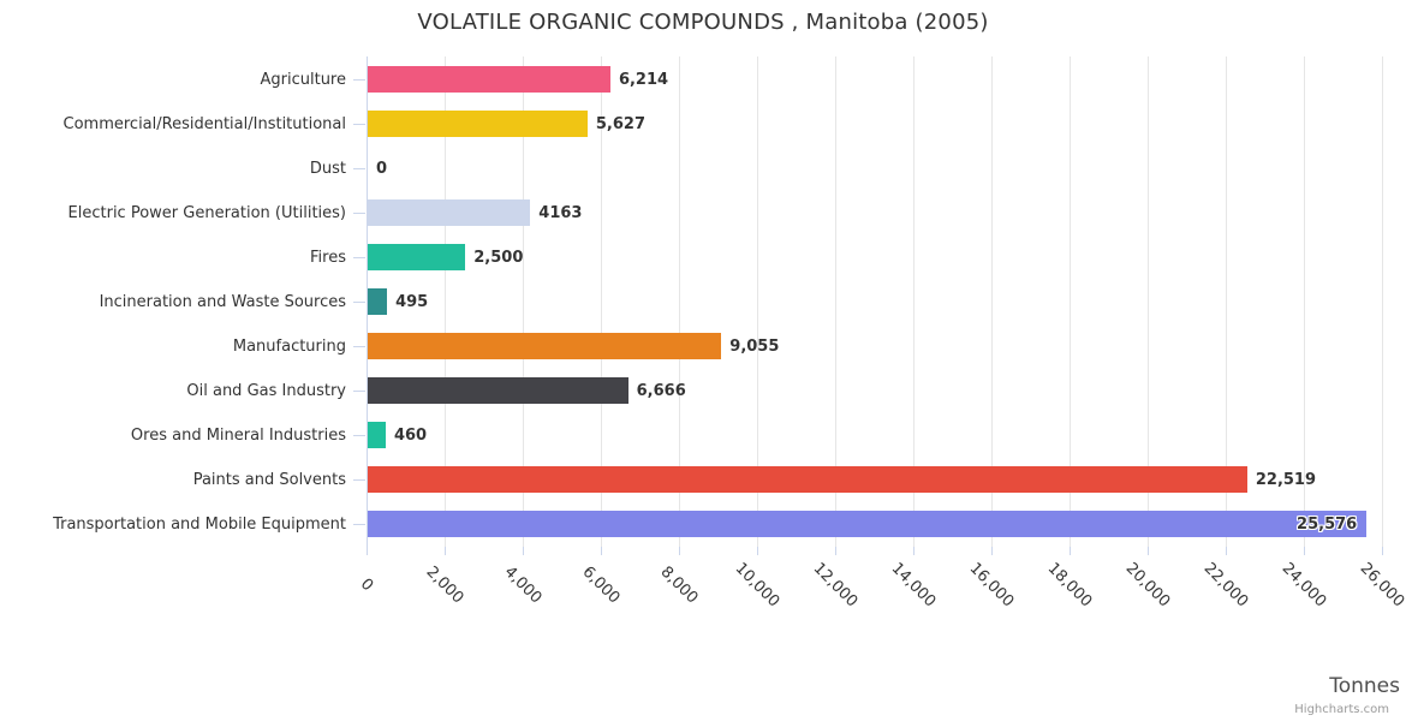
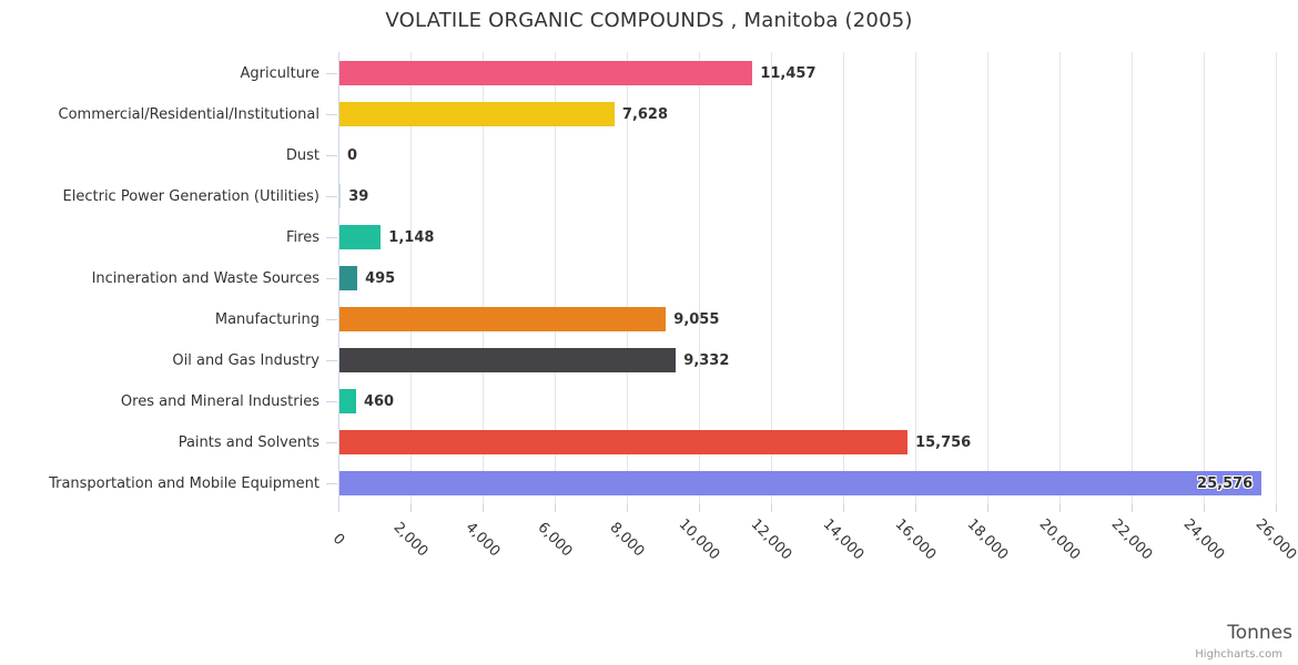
Agriculture: 6,214 -> 11,457
Commercial/Residential/Institutional: 5,627 -> 7,628
Electric Power Generation (Utilities): 4163 -> 39
Fires: 2,500 -> 1,148
Oil and Gas Industry: 6,666 -> 9,332
Paints and Solvents: 22,519 -> 15,756
